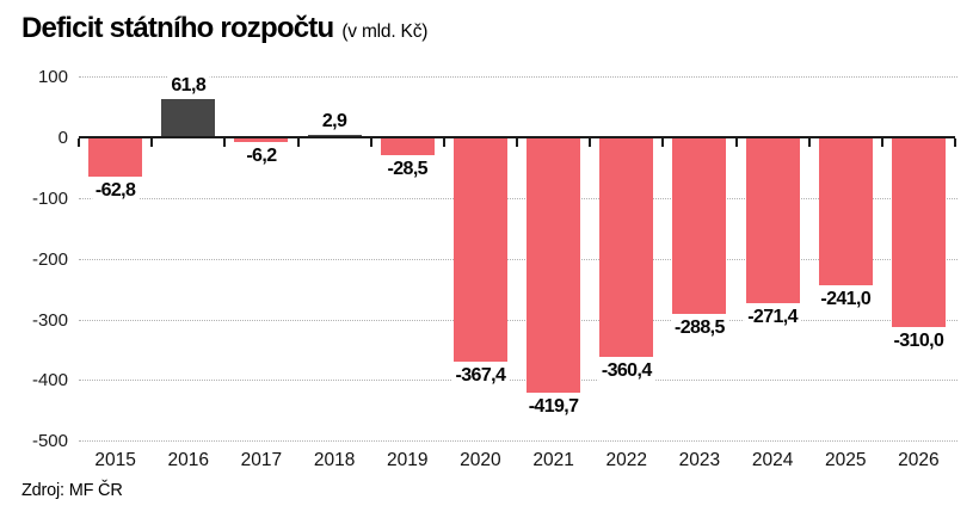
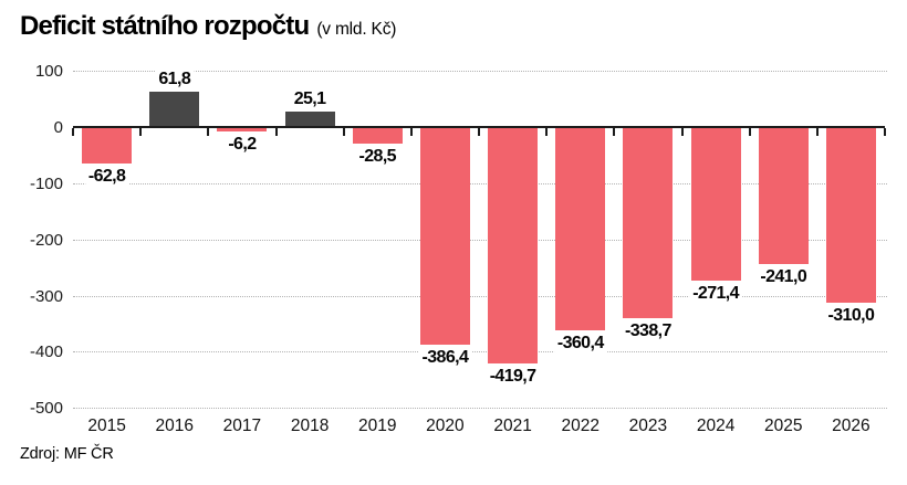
2018: 2,9 -> 25,1
2020: -367,4 -> -386,4
2023: -288,5 -> -338,7
